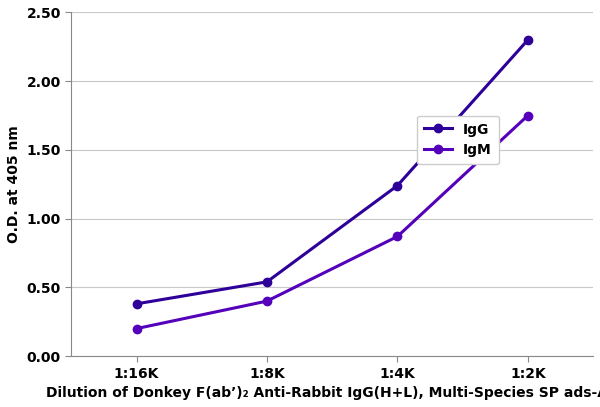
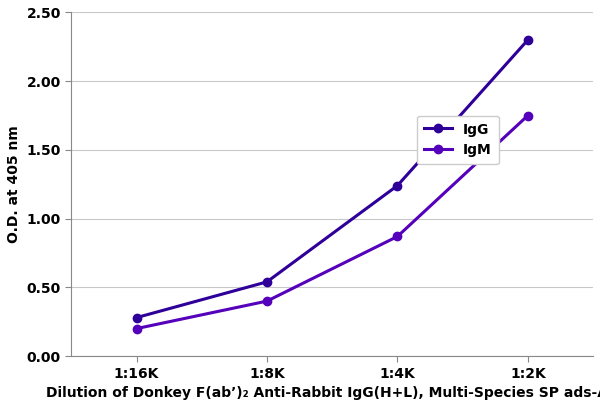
IgG/1:16K: 0.38 -> 0.28
